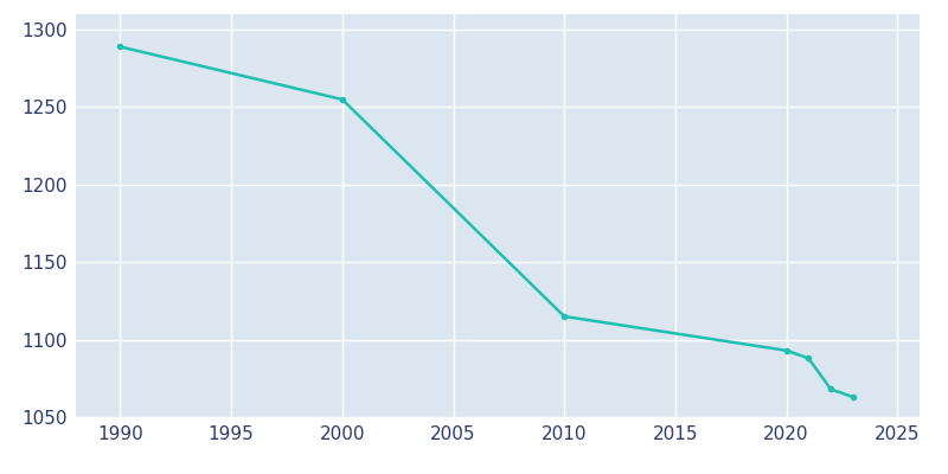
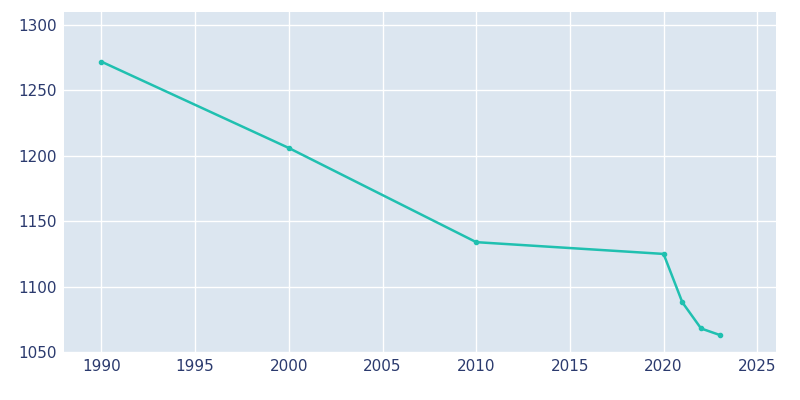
1990: 1289 -> 1272
2000: 1255 -> 1206
2010: 1115 -> 1134
2020: 1093 -> 1125
